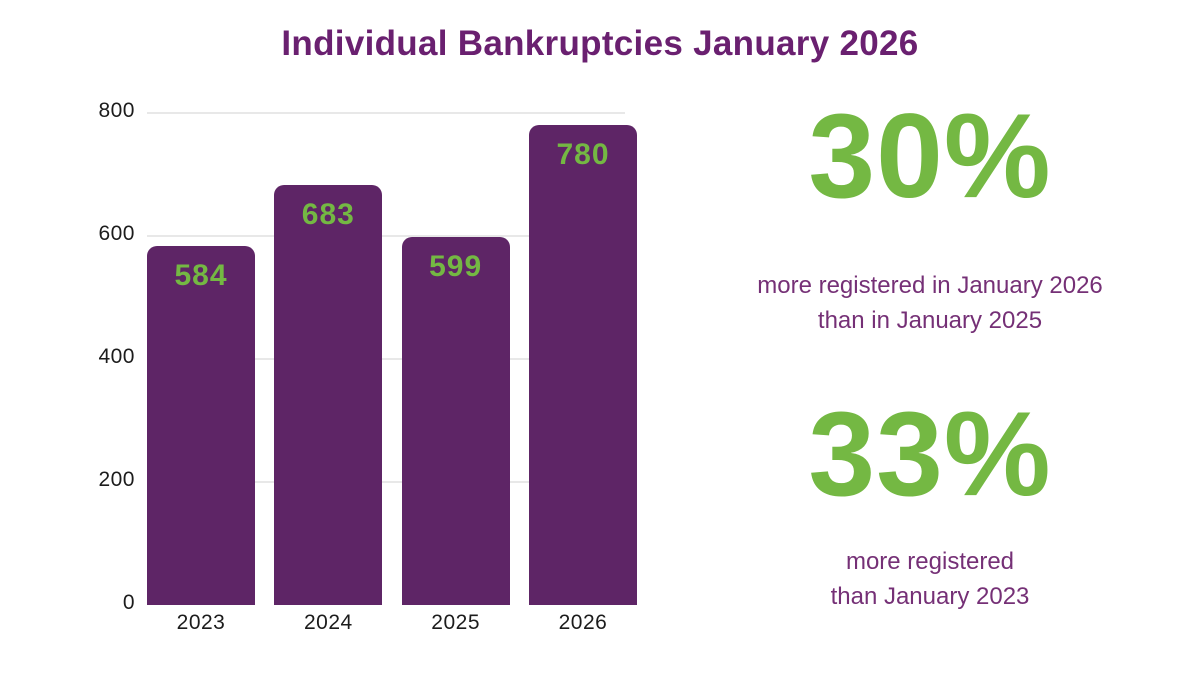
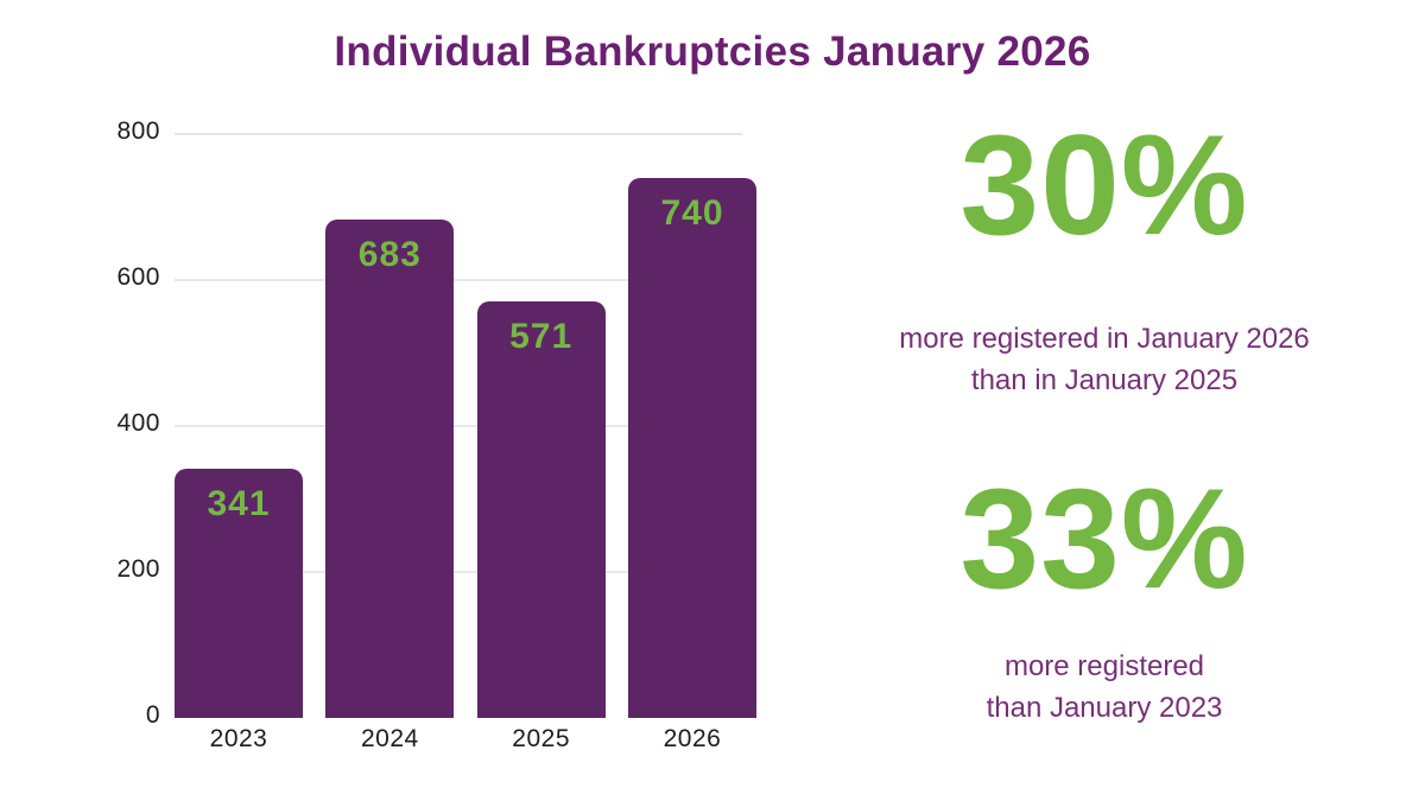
2023: 584 -> 341
2025: 599 -> 571
2026: 780 -> 740
